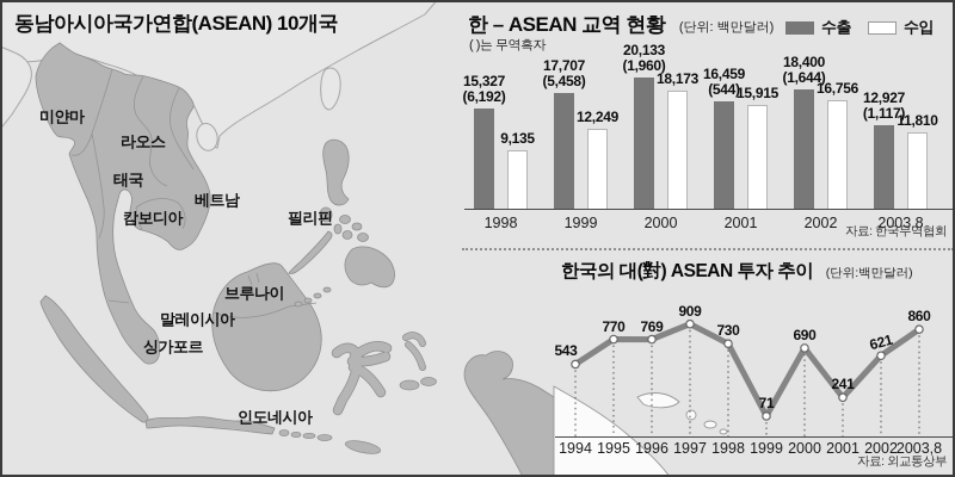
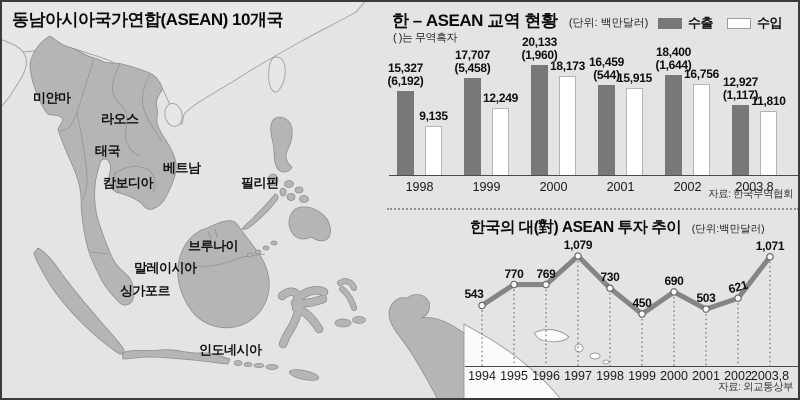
한국의 대(對) ASEAN 투자 추이/1997: 909 -> 1,079
한국의 대(對) ASEAN 투자 추이/1999: 71 -> 450
한국의 대(對) ASEAN 투자 추이/2001: 241 -> 503
한국의 대(對) ASEAN 투자 추이/2003,8: 860 -> 1,071
